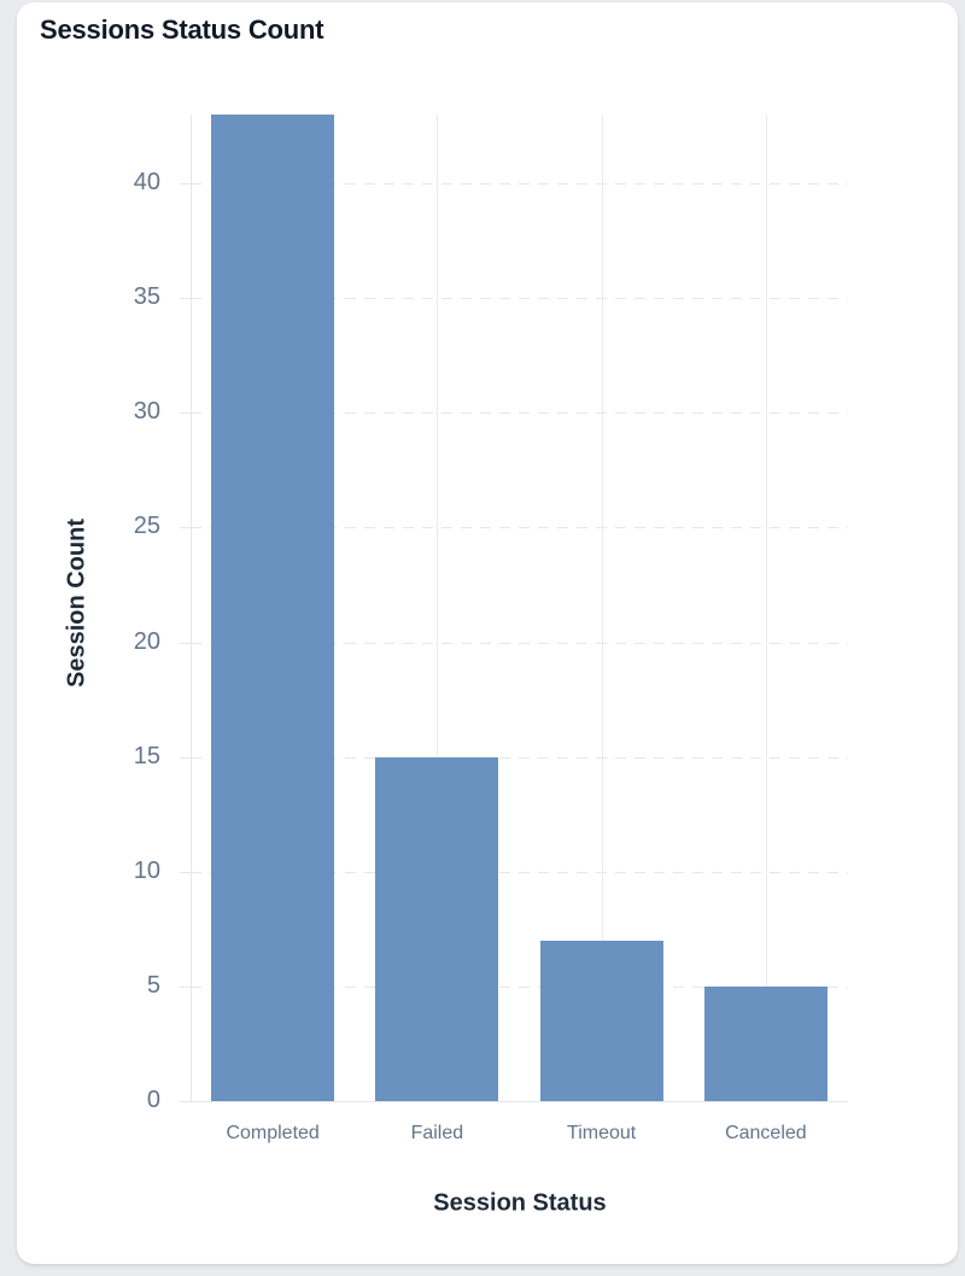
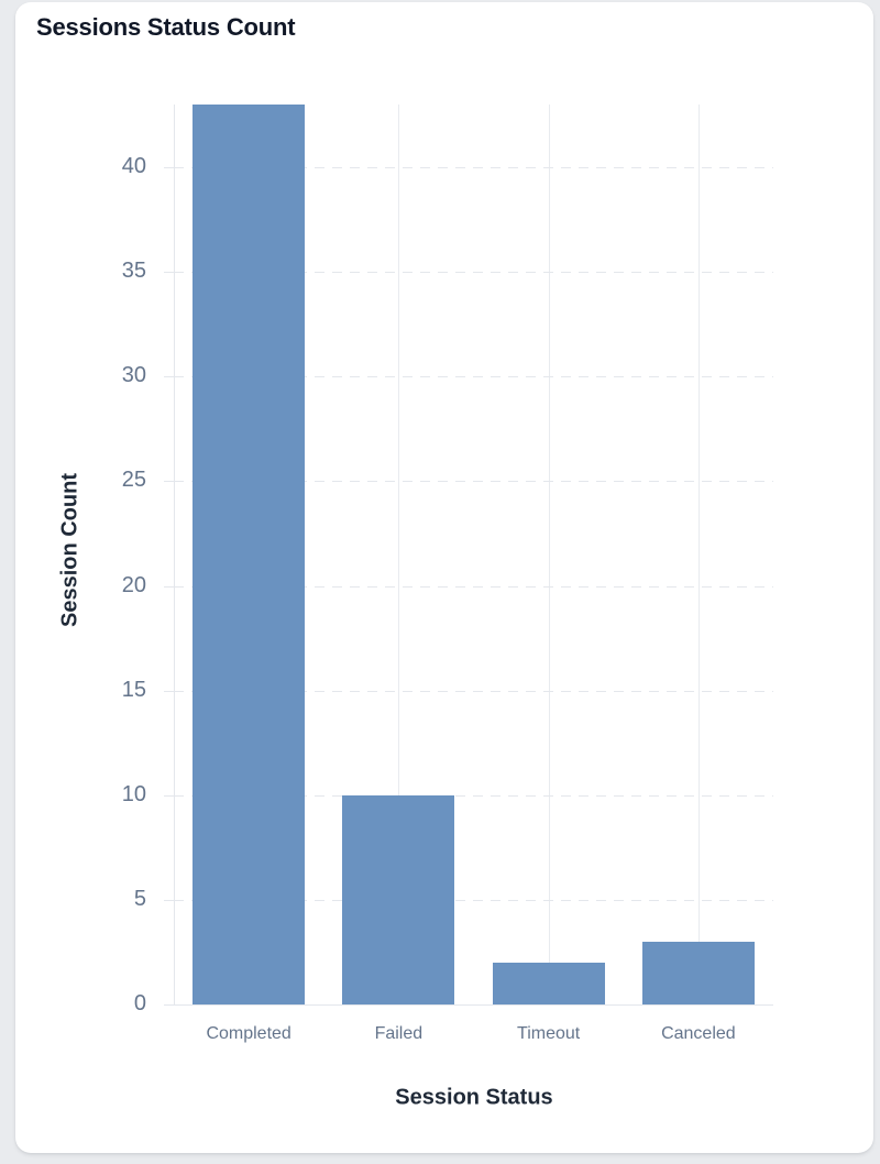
Failed: 15 -> 10
Timeout: 7 -> 2
Canceled: 5 -> 3
